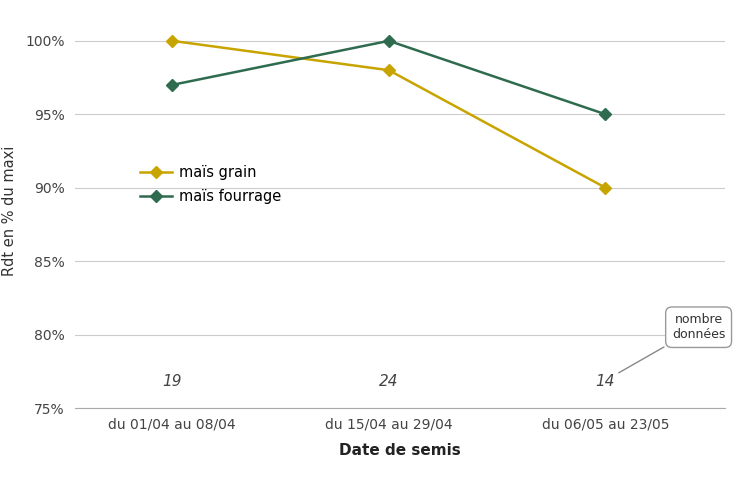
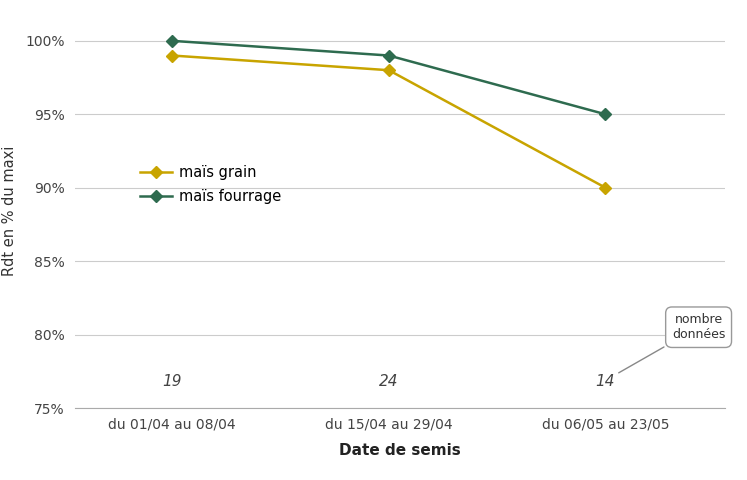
maïs grain/du 01/04 au 08/04: 100% -> 99%
maïs fourrage/du 01/04 au 08/04: 97% -> 100%
maïs fourrage/du 15/04 au 29/04: 100% -> 99%
